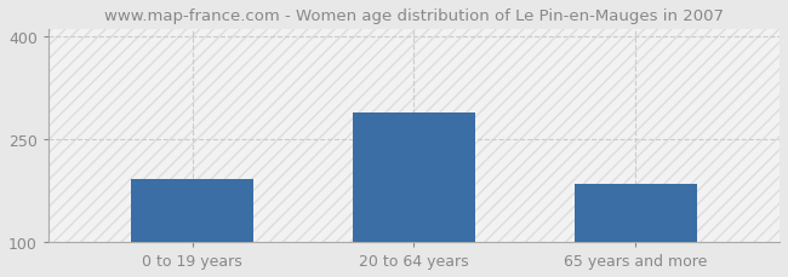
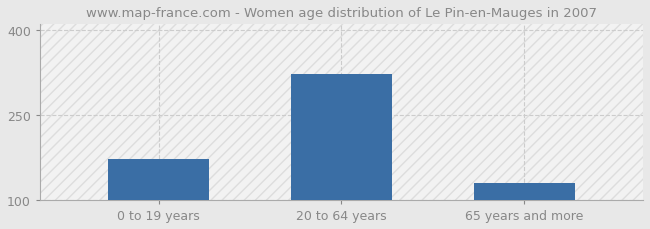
0 to 19 years: 192 -> 172
20 to 64 years: 288 -> 322
65 years and more: 184 -> 130
